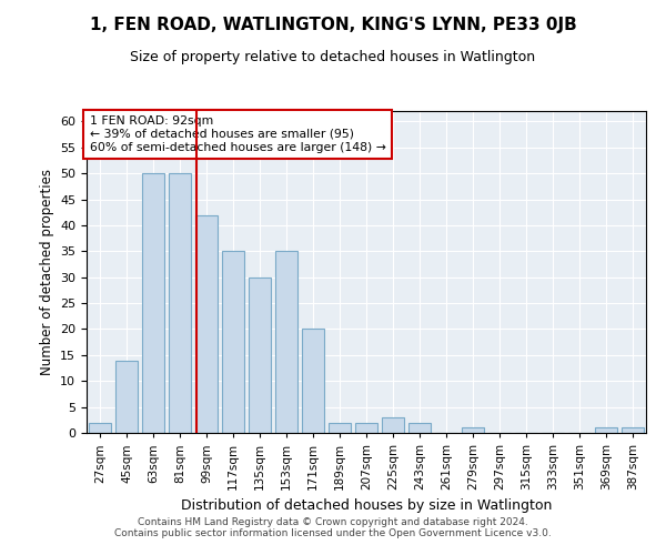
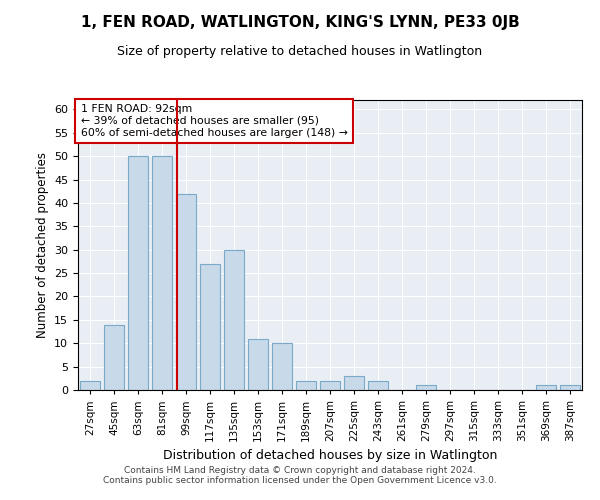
117sqm: 35 -> 27
153sqm: 35 -> 11
171sqm: 20 -> 10
